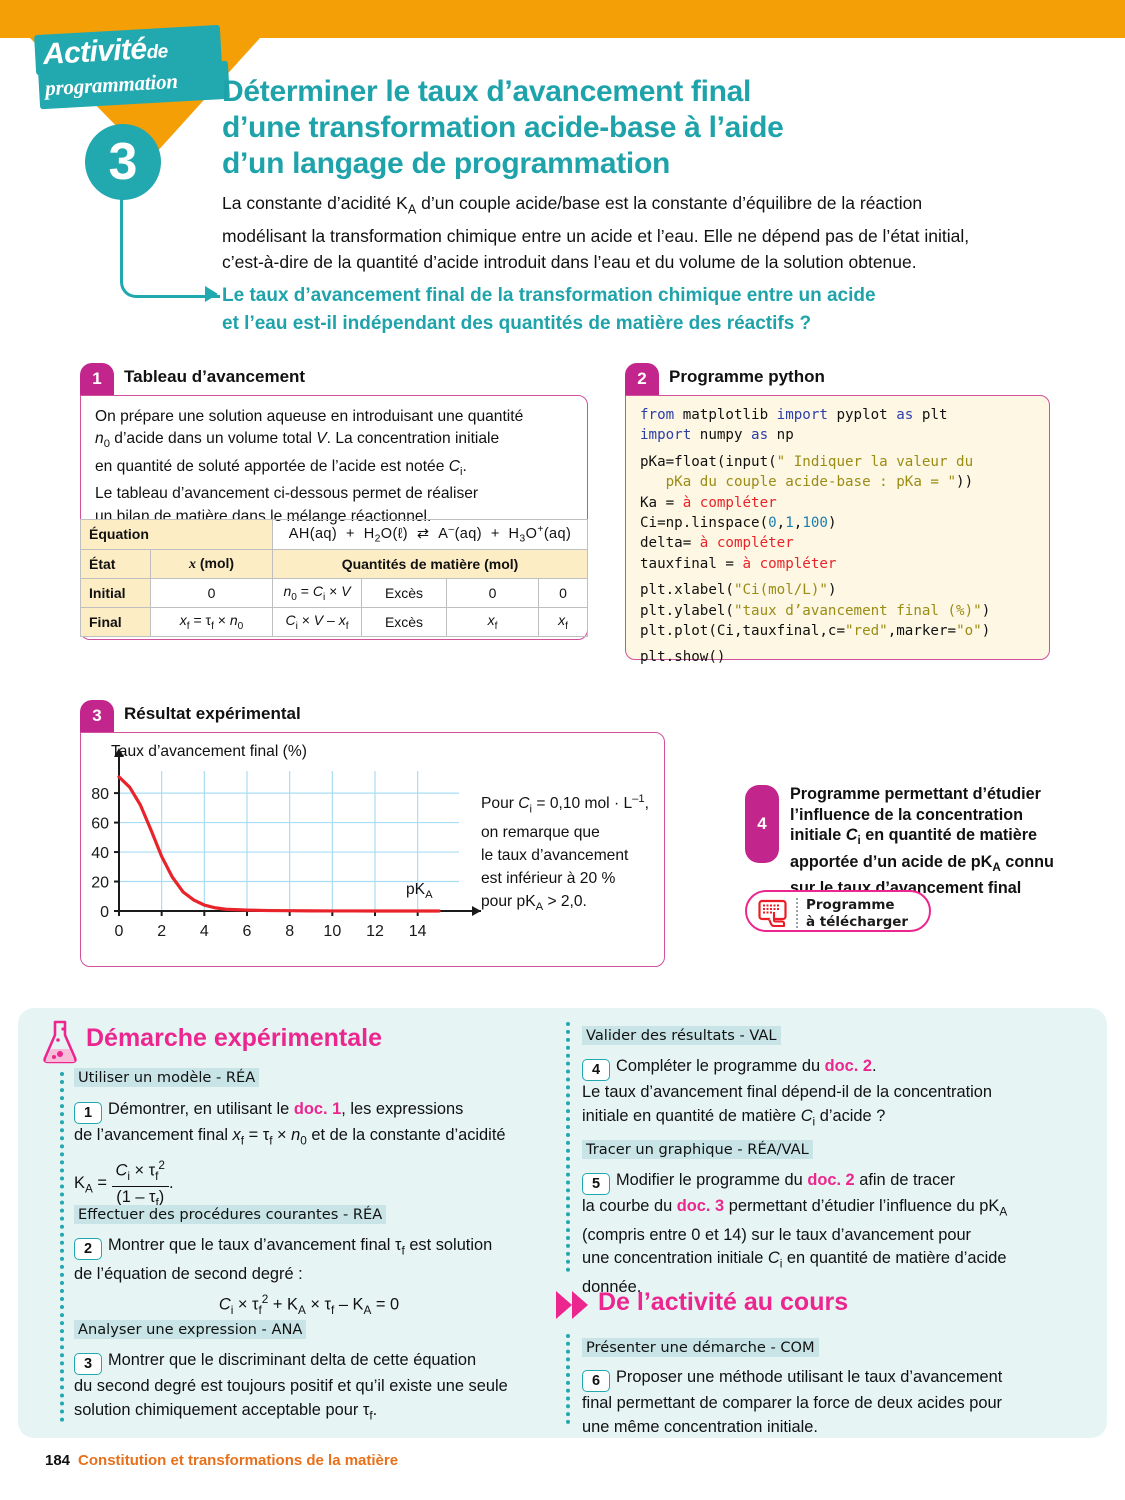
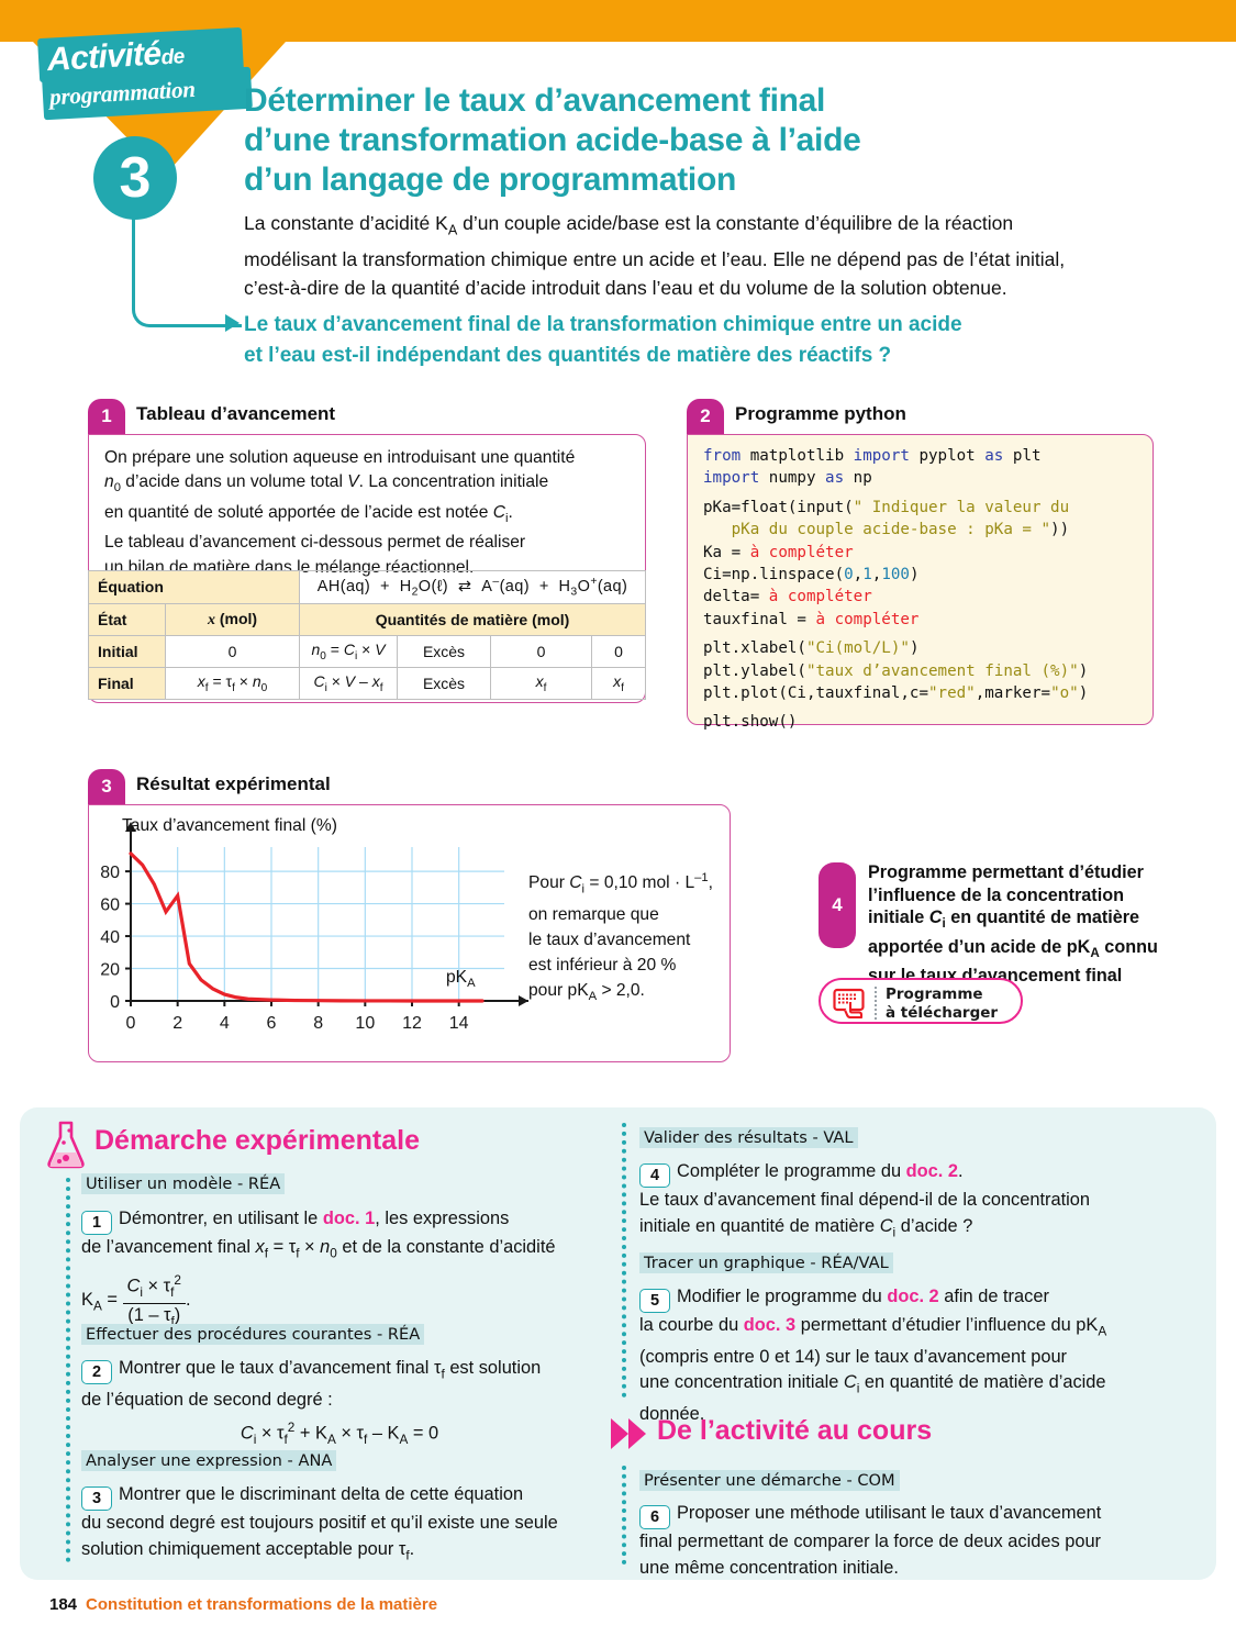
2: 37 -> 65
